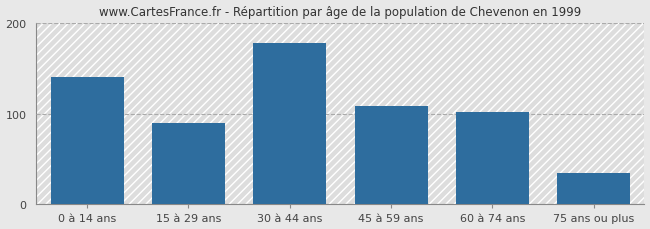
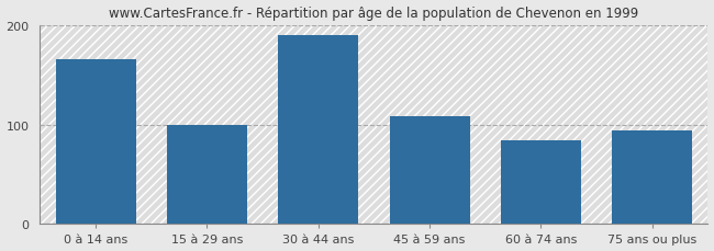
0 à 14 ans: 140 -> 166
15 à 29 ans: 90 -> 100
30 à 44 ans: 178 -> 190
60 à 74 ans: 102 -> 84
75 ans ou plus: 35 -> 94
